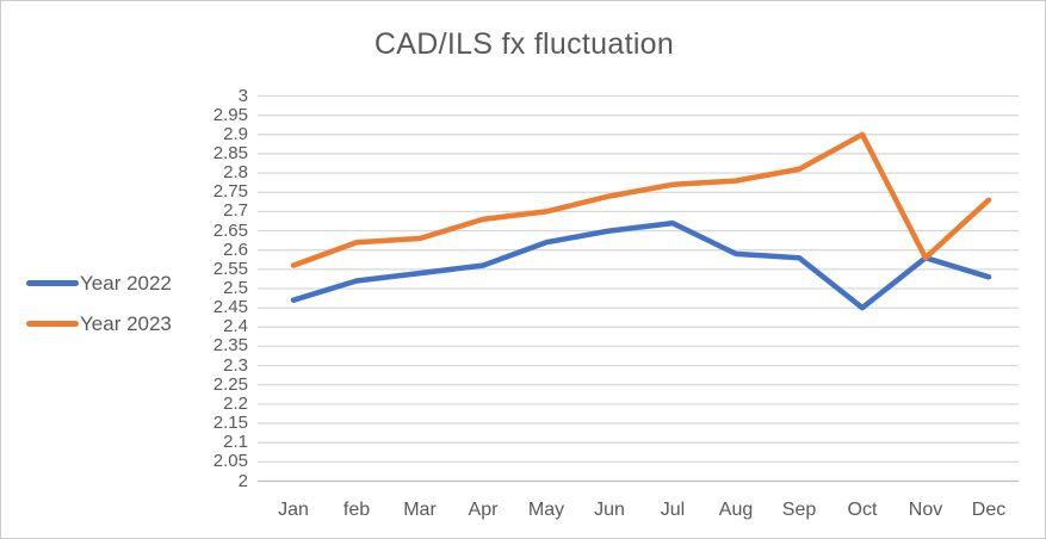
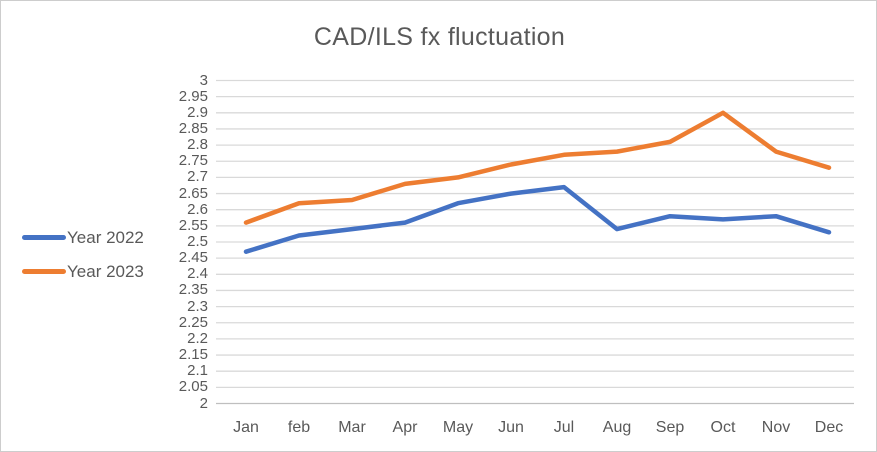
Year 2022/Aug: 2.59 -> 2.54
Year 2022/Oct: 2.45 -> 2.57
Year 2023/Nov: 2.58 -> 2.78
